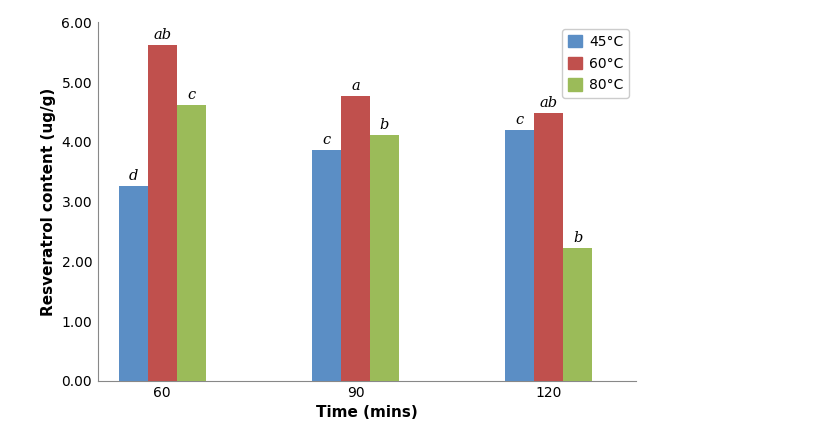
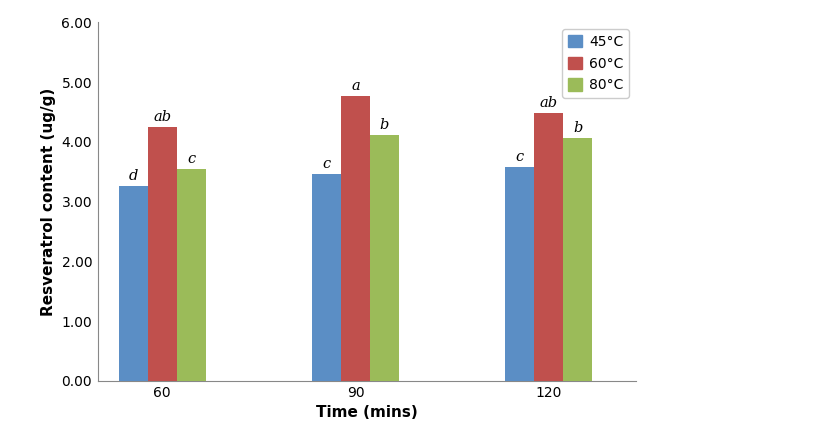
60°C/60: 5.62 -> 4.25
80°C/60: 4.62 -> 3.55
45°C/90: 3.86 -> 3.47
45°C/120: 4.20 -> 3.58
80°C/120: 2.22 -> 4.06
